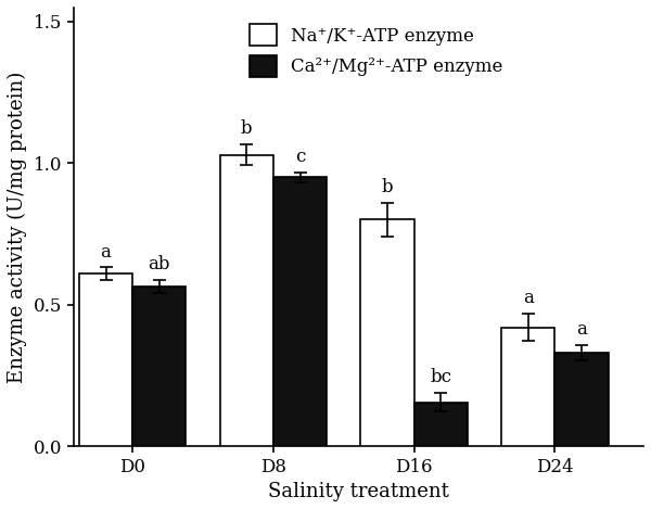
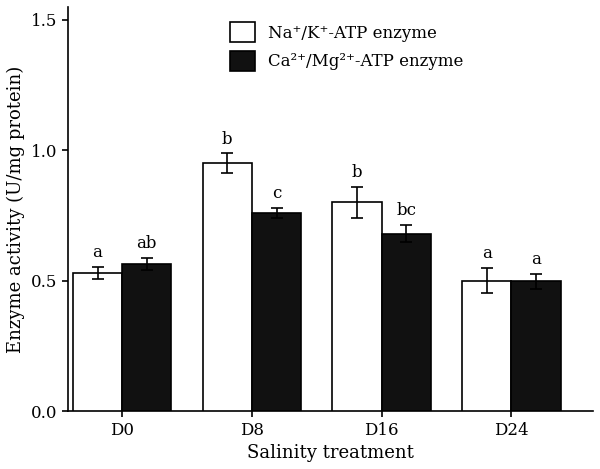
Na⁺/K⁺-ATP enzyme/D0: 0.61 -> 0.53
Na⁺/K⁺-ATP enzyme/D8: 1.03 -> 0.95
Ca²⁺/Mg²⁺-ATP enzyme/D8: 0.950 -> 0.760
Ca²⁺/Mg²⁺-ATP enzyme/D16: 0.155 -> 0.680
Na⁺/K⁺-ATP enzyme/D24: 0.42 -> 0.50
Ca²⁺/Mg²⁺-ATP enzyme/D24: 0.330 -> 0.498
